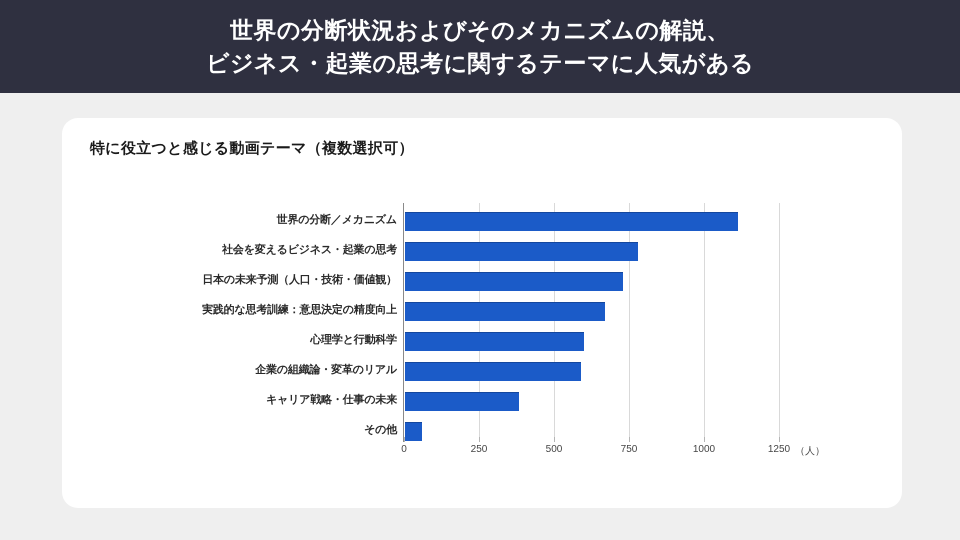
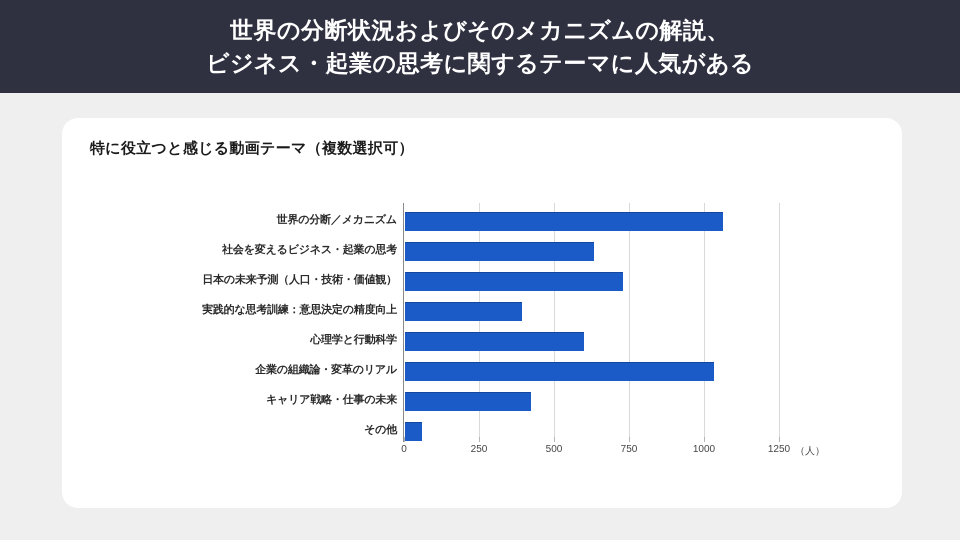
世界の分断／メカニズム: 1110 -> 1060
社会を変えるビジネス・起業の思考: 780 -> 630
実践的な思考訓練：意思決定の精度向上: 660 -> 390
企業の組織論・変革のリアル: 590 -> 1030
キャリア戦略・仕事の未来: 380 -> 420
